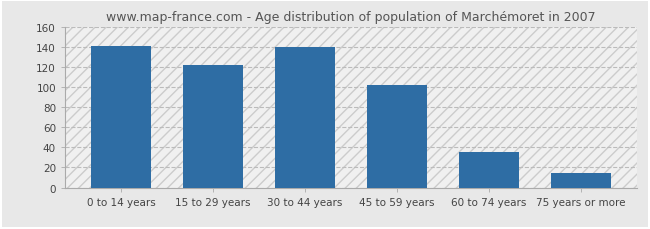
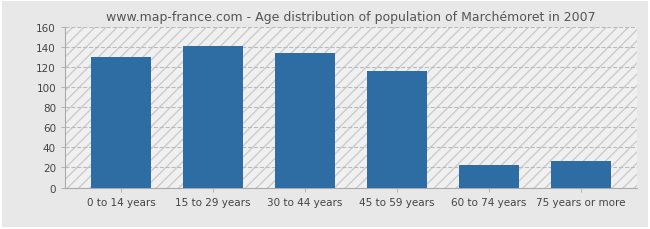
0 to 14 years: 141 -> 130
15 to 29 years: 122 -> 141
30 to 44 years: 140 -> 134
45 to 59 years: 102 -> 116
60 to 74 years: 35 -> 22
75 years or more: 15 -> 26
